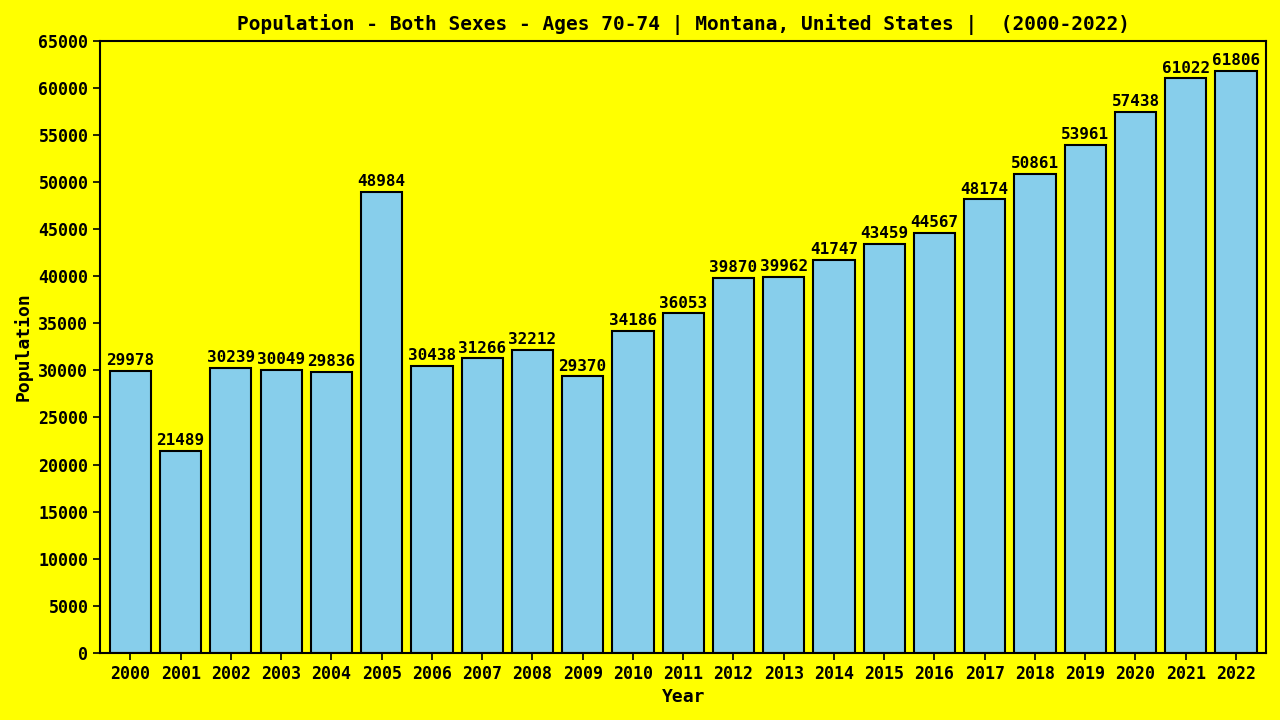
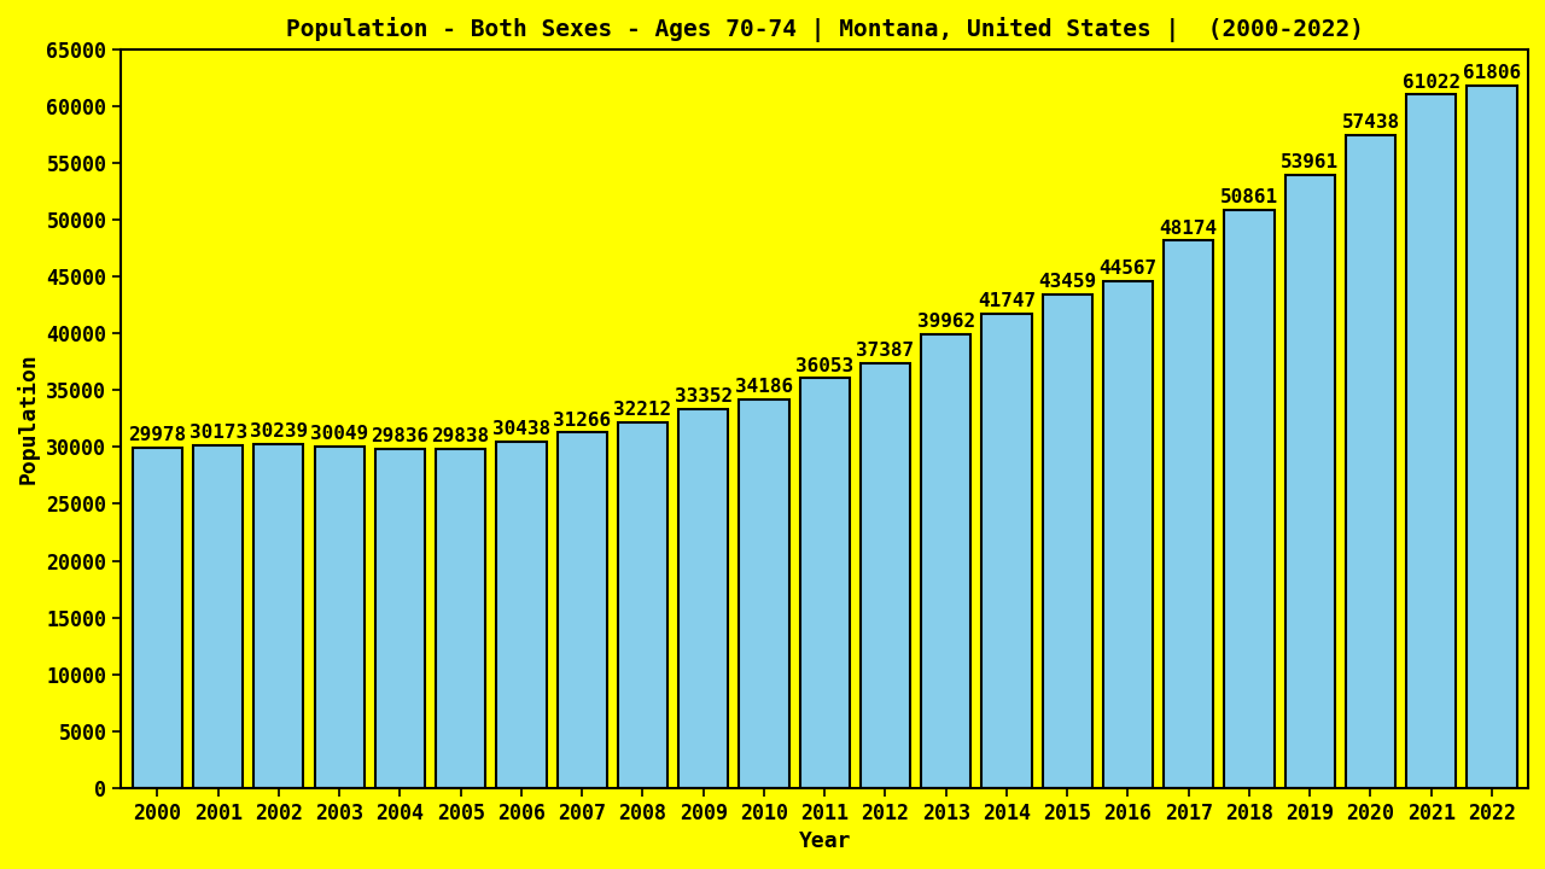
2001: 21489 -> 30173
2005: 48984 -> 29838
2009: 29370 -> 33352
2012: 39870 -> 37387
